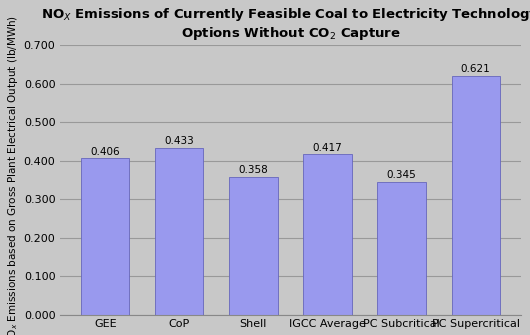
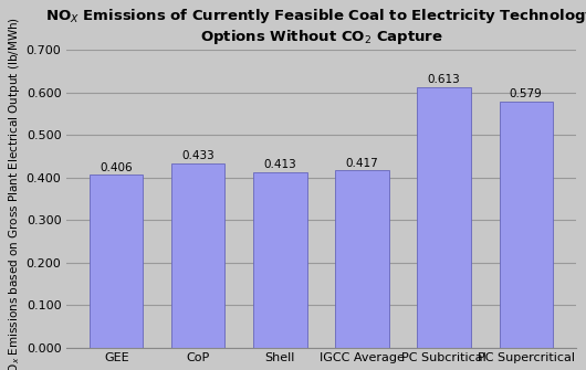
Shell: 0.358 -> 0.413
PC Subcritical: 0.345 -> 0.613
PC Supercritical: 0.621 -> 0.579
